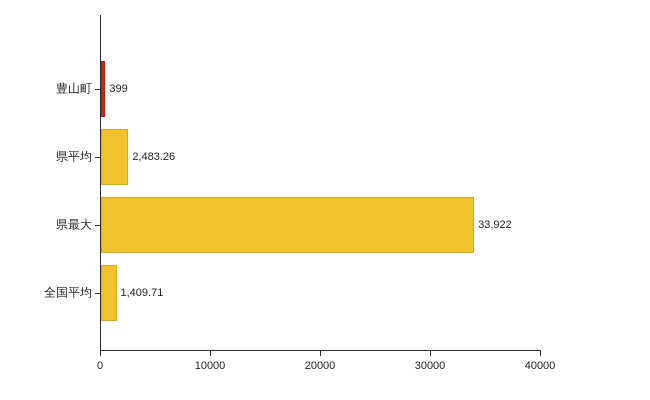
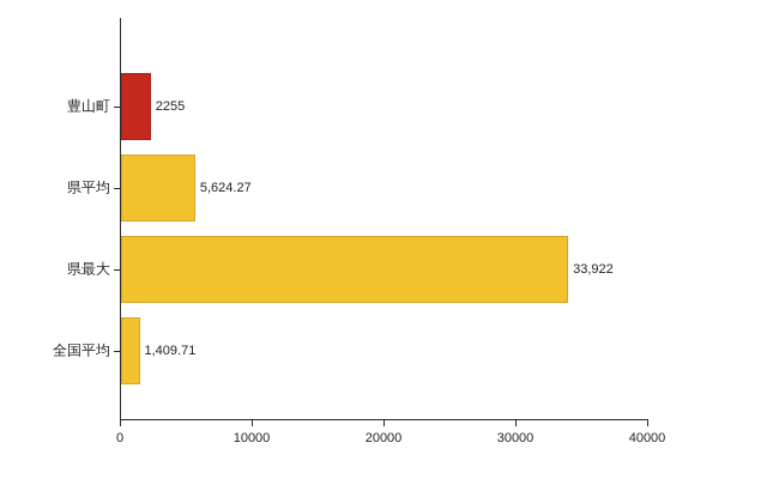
豊山町: 399 -> 2255
県平均: 2,483.26 -> 5,624.27
